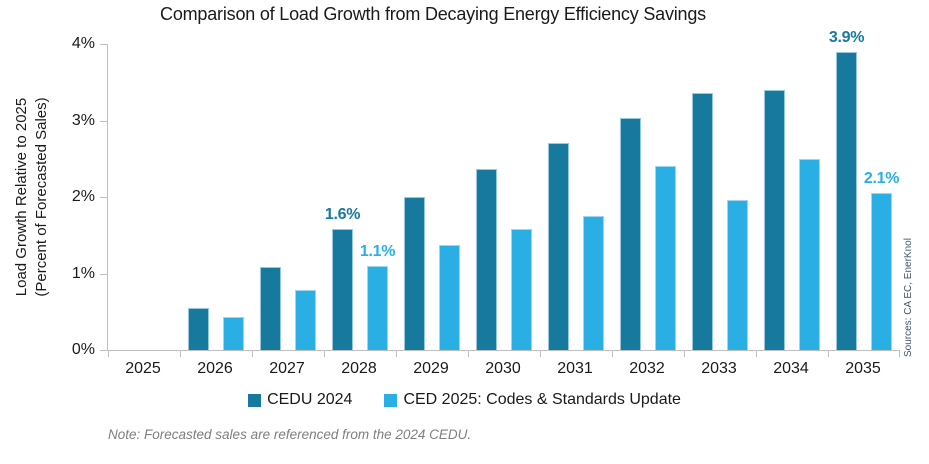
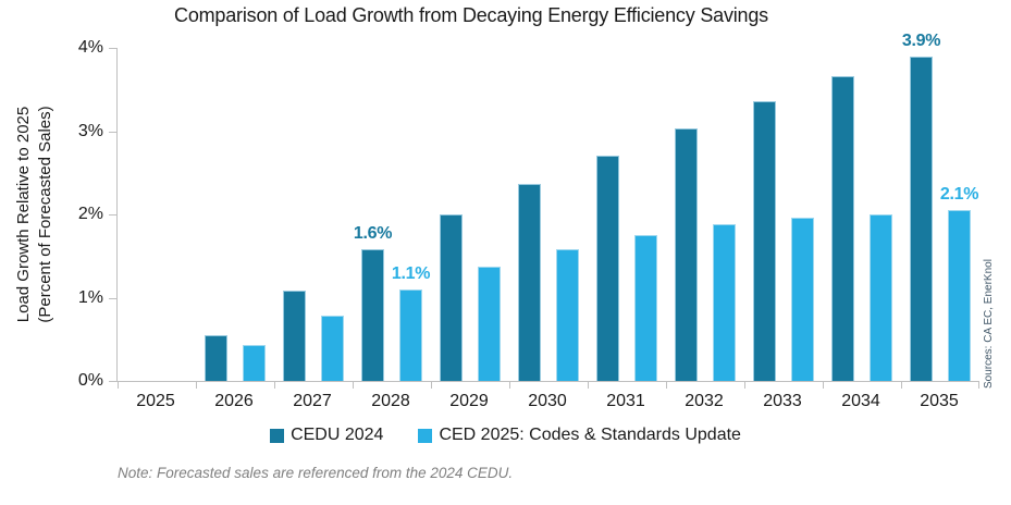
CED 2025: Codes & Standards Update/2032: 2.4% -> 1.9%
CEDU 2024/2034: 3.4% -> 3.7%
CED 2025: Codes & Standards Update/2034: 2.5% -> 2.0%
